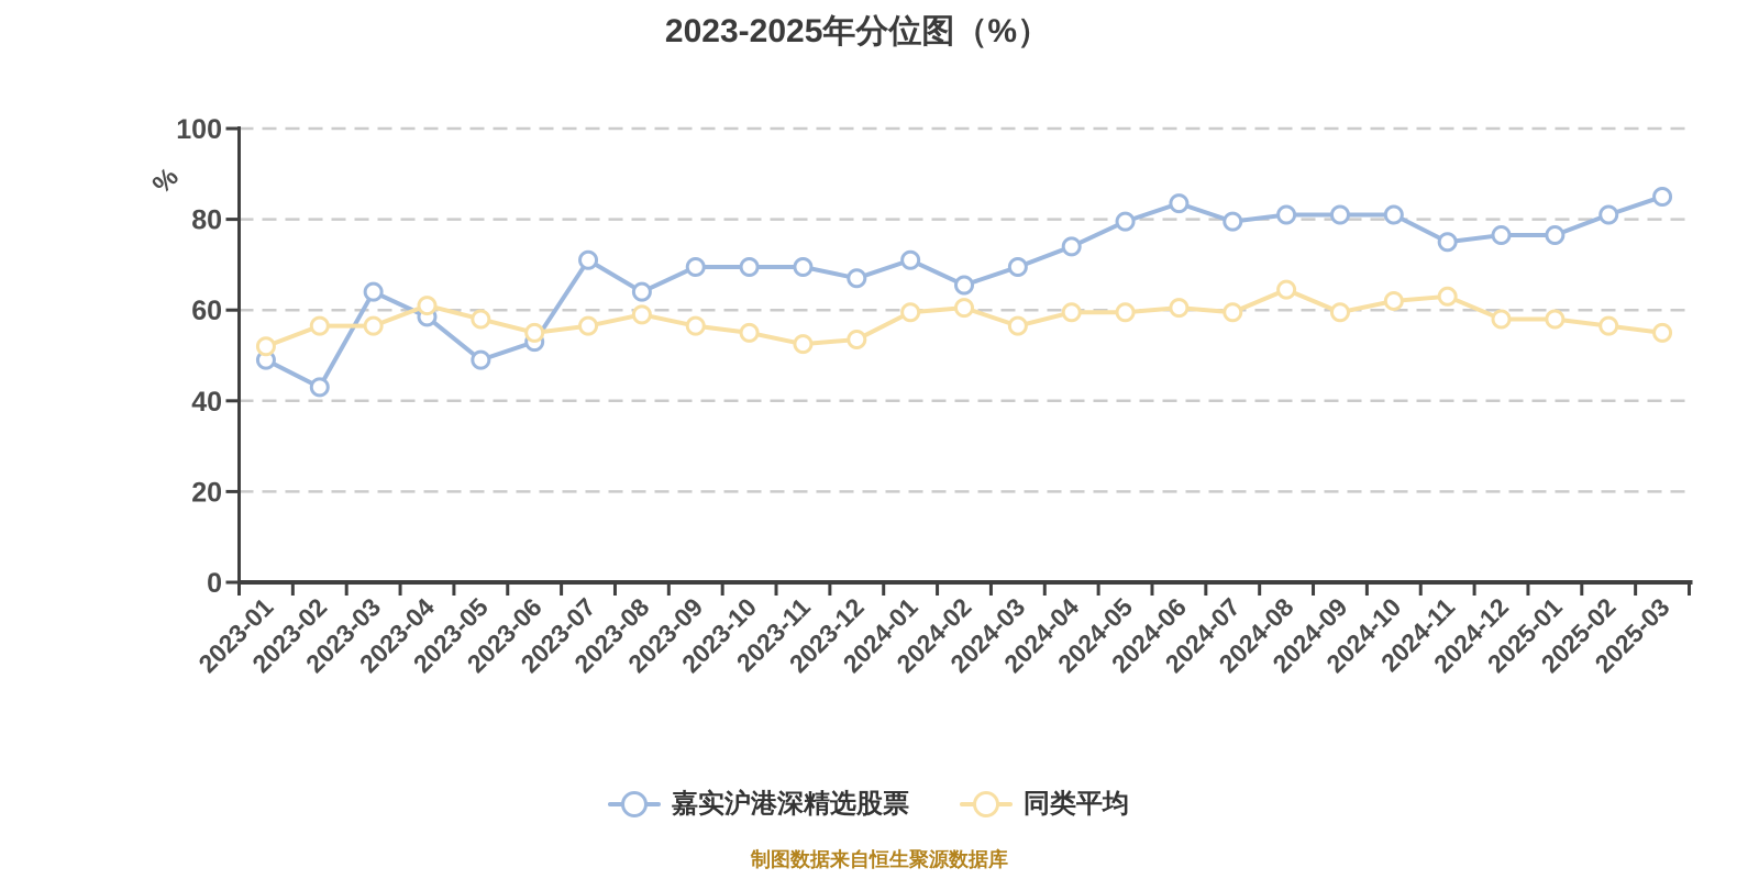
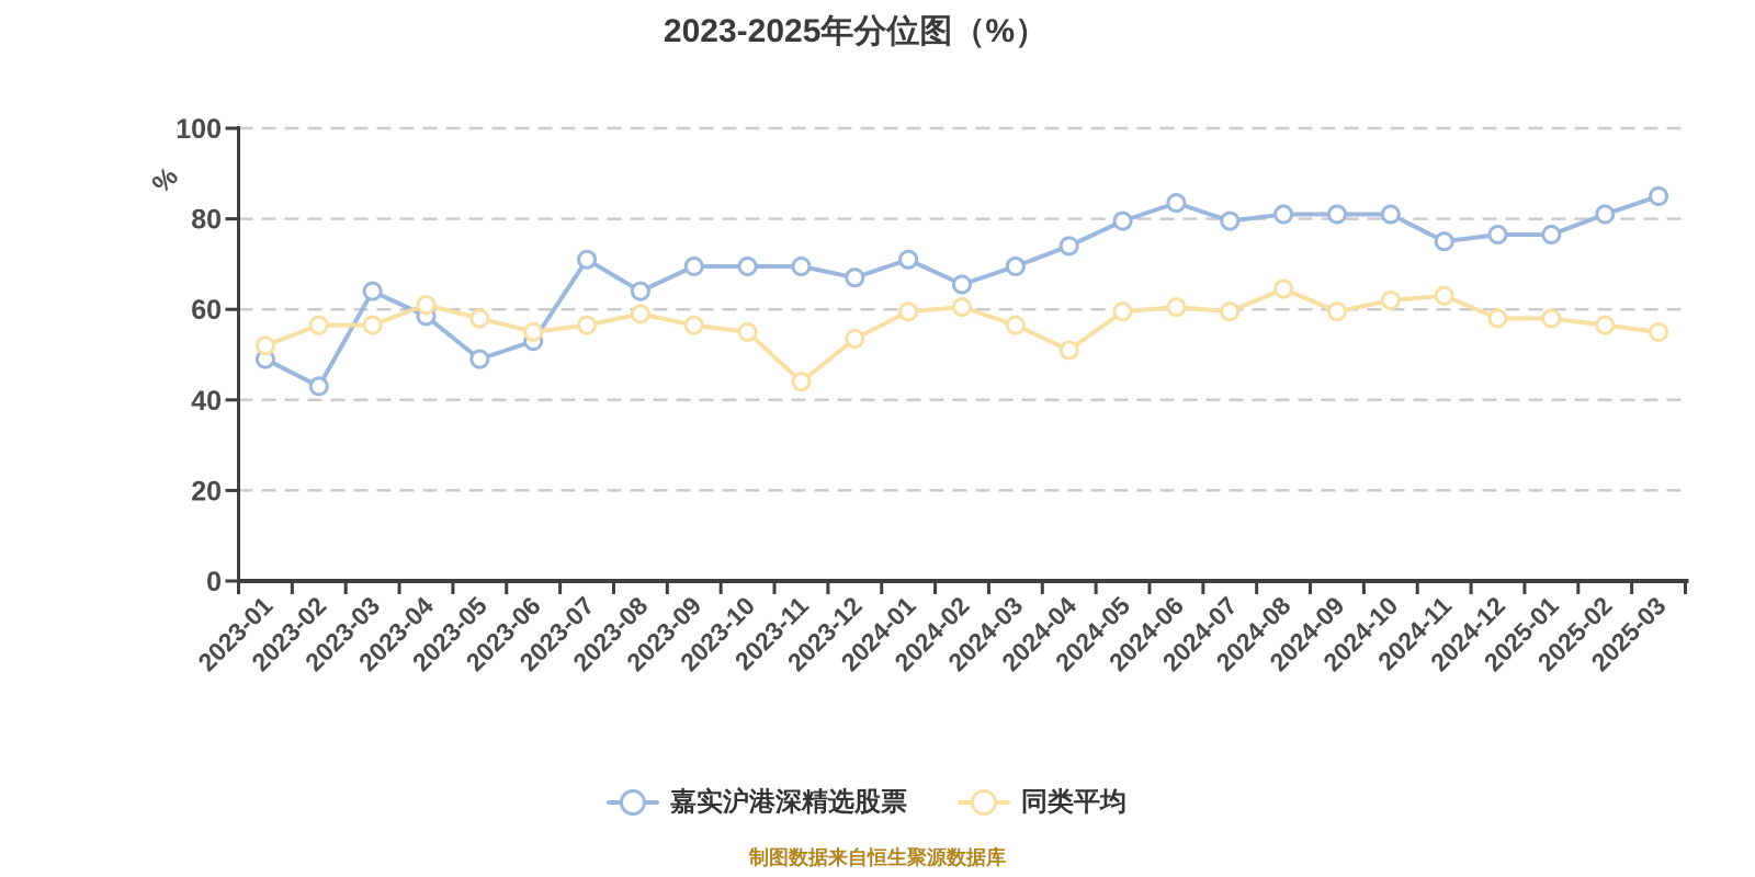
同类平均/2023-11: 52 -> 44
同类平均/2024-04: 60 -> 51
